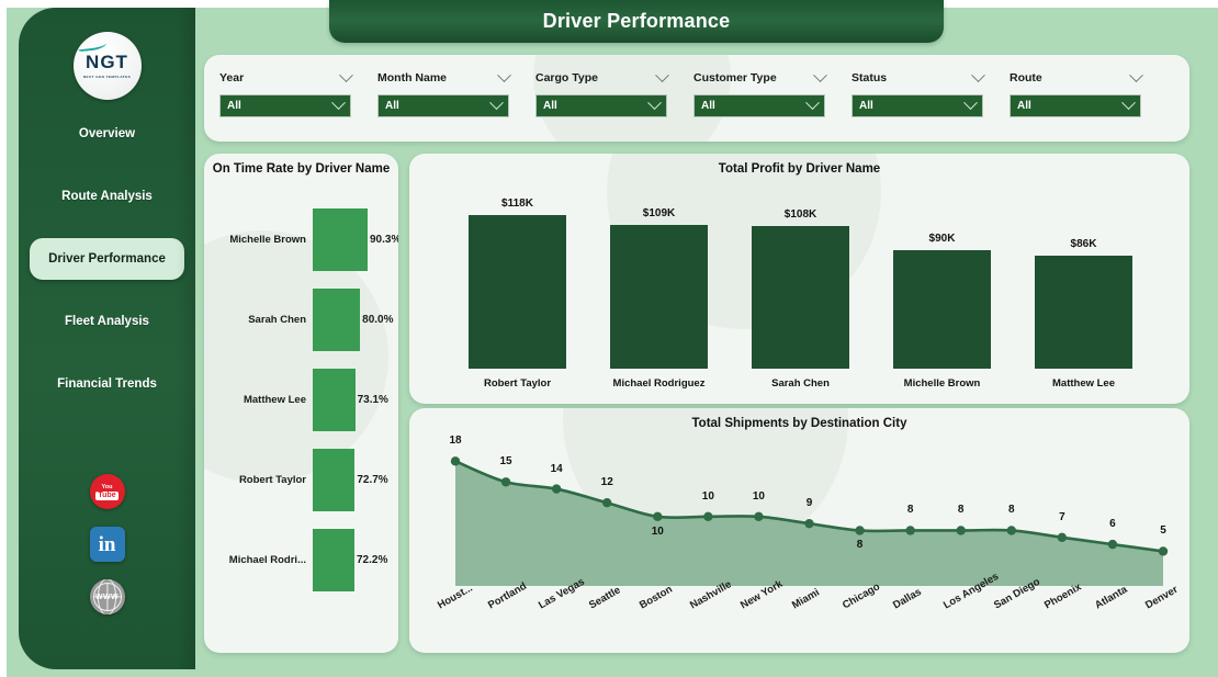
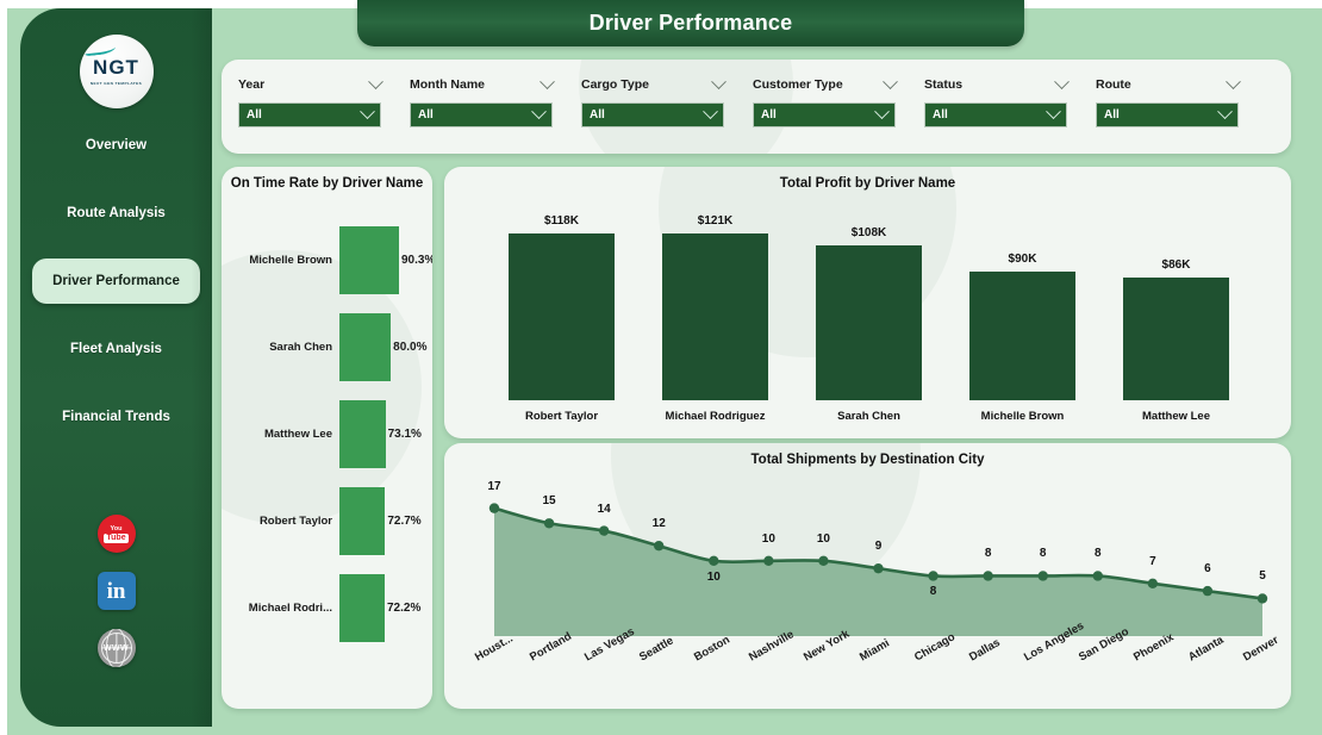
Total Profit by Driver Name/Michael Rodriguez: $109K -> $121K
Total Shipments by Destination City/Houst...: 18 -> 17
